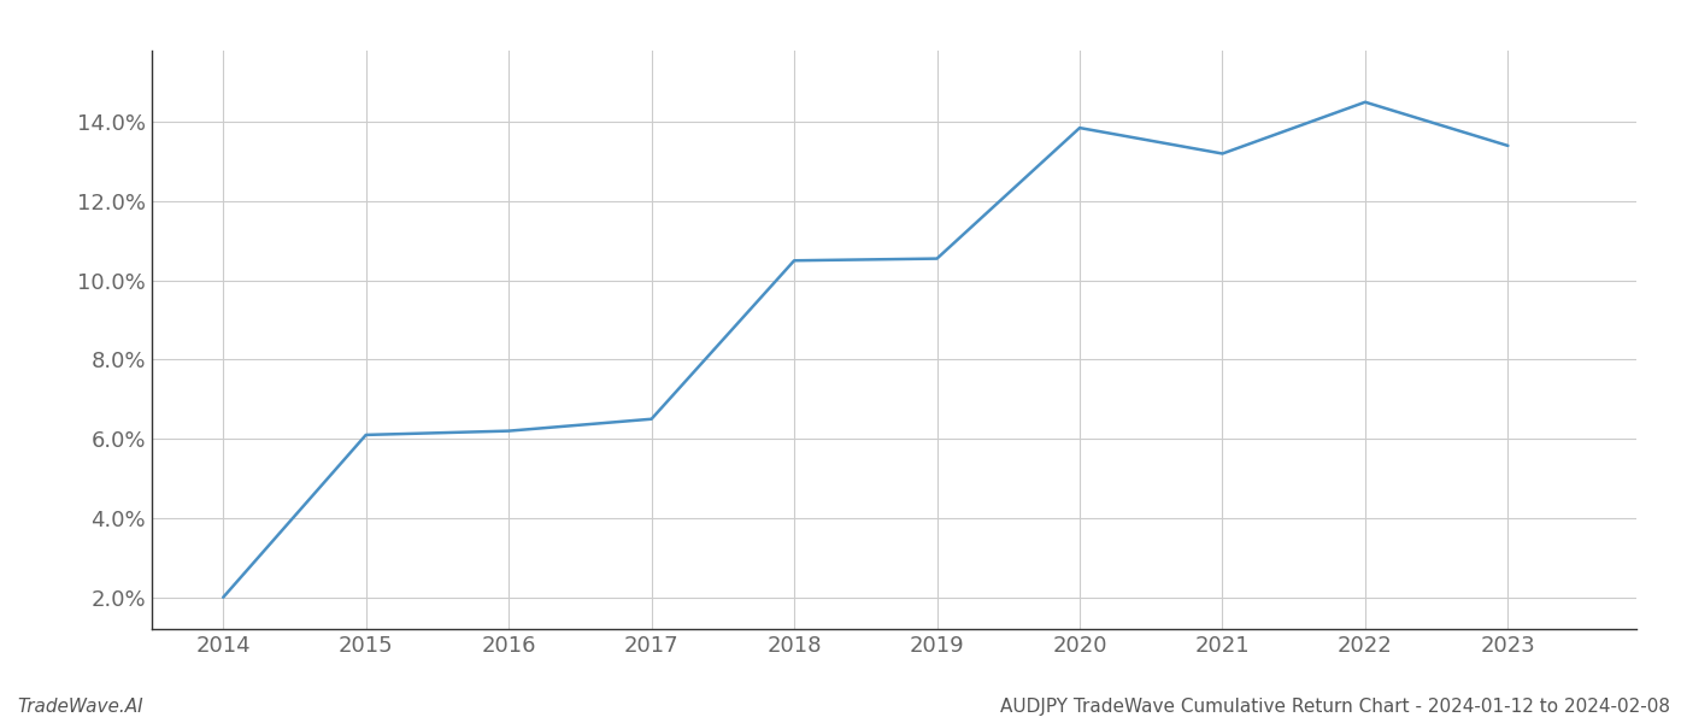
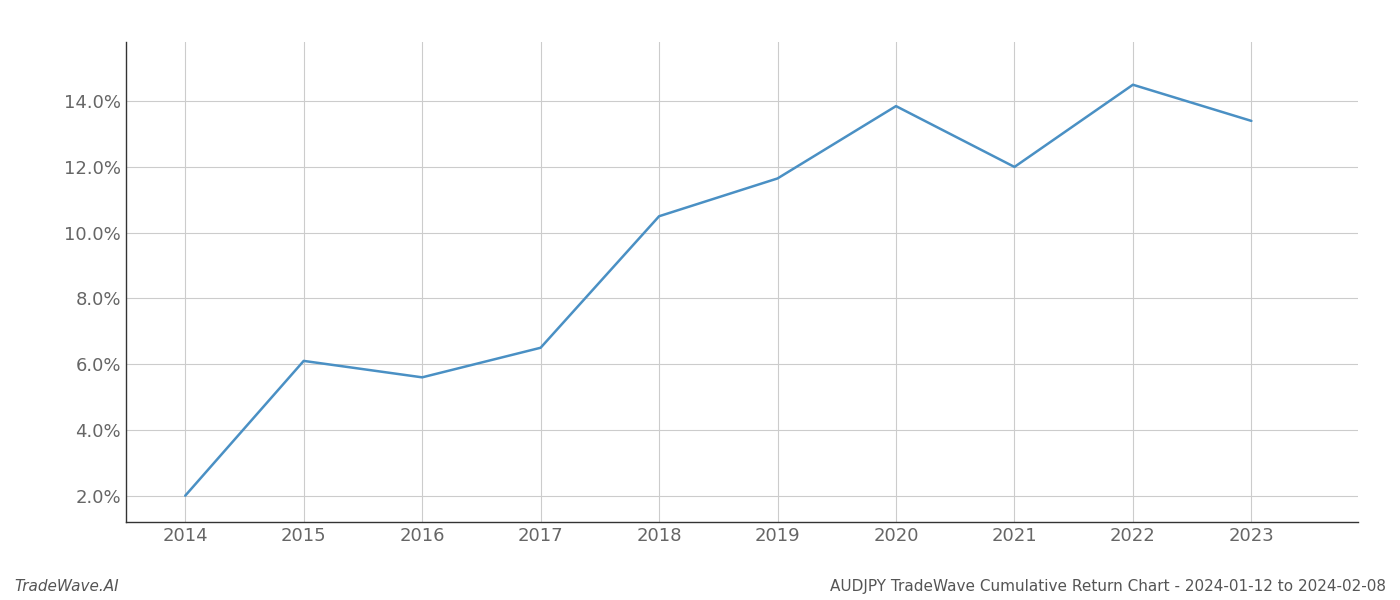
2016: 6.20% -> 5.60%
2019: 10.55% -> 11.65%
2021: 13.20% -> 12.00%
